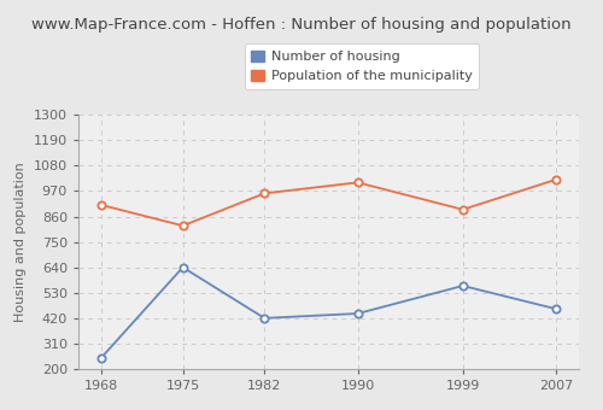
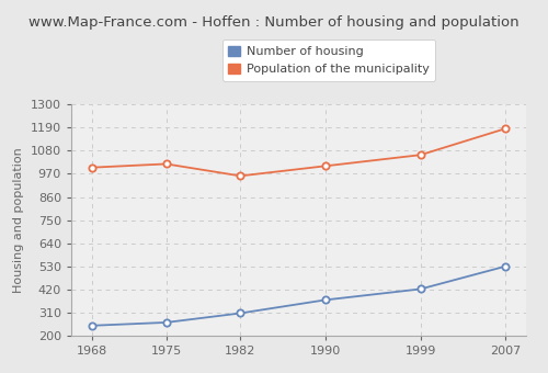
Population of the municipality/1968: 910 -> 1000
Number of housing/1975: 640 -> 260
Population of the municipality/1975: 820 -> 1020
Number of housing/1982: 420 -> 310
Number of housing/1990: 440 -> 370
Number of housing/1999: 560 -> 420
Population of the municipality/1999: 890 -> 1060
Number of housing/2007: 460 -> 530
Population of the municipality/2007: 1020 -> 1180
